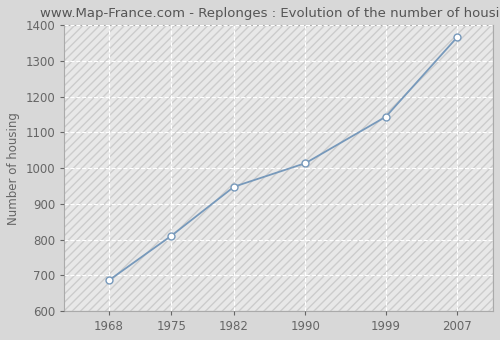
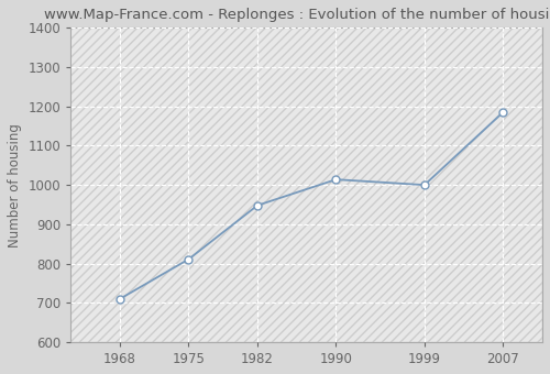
1968: 686 -> 710
1999: 1144 -> 1000
2007: 1367 -> 1185
